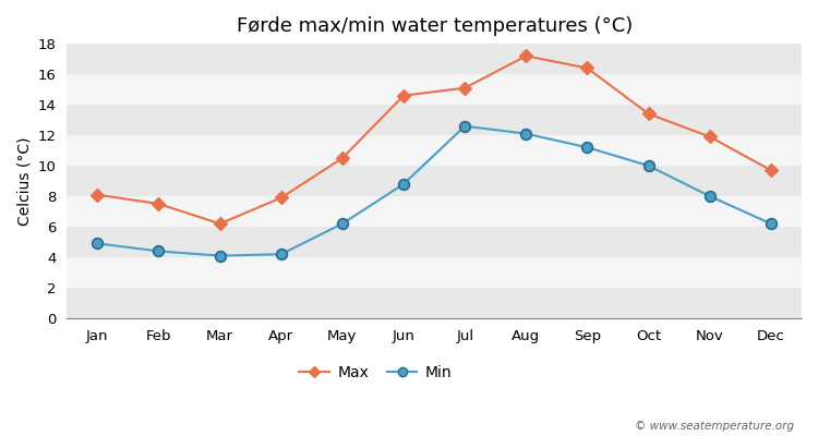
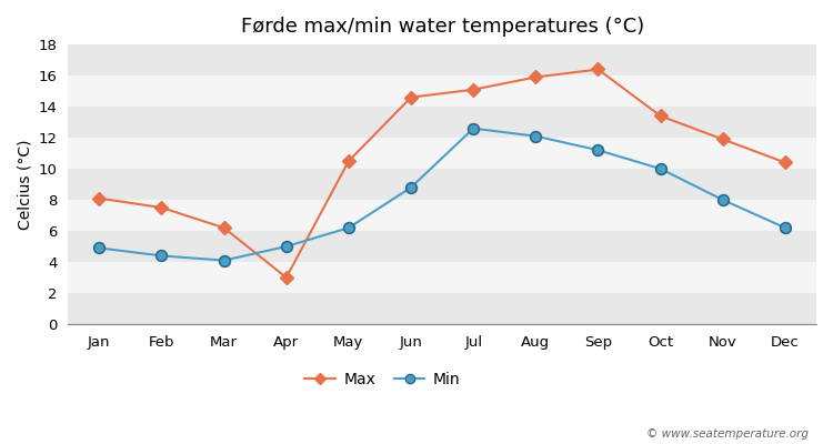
Max/Apr: 7.9 -> 3.0
Min/Apr: 4.2 -> 5.0
Max/Aug: 17.2 -> 15.9
Max/Dec: 9.7 -> 10.4
